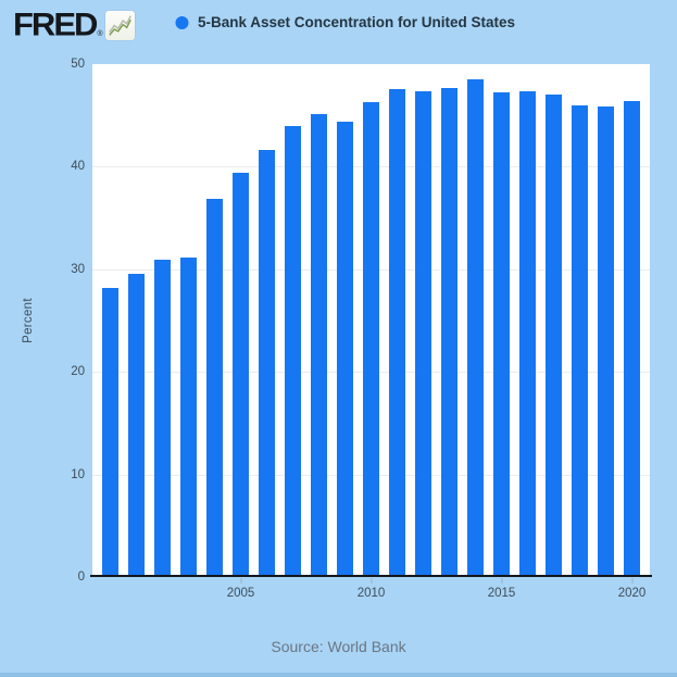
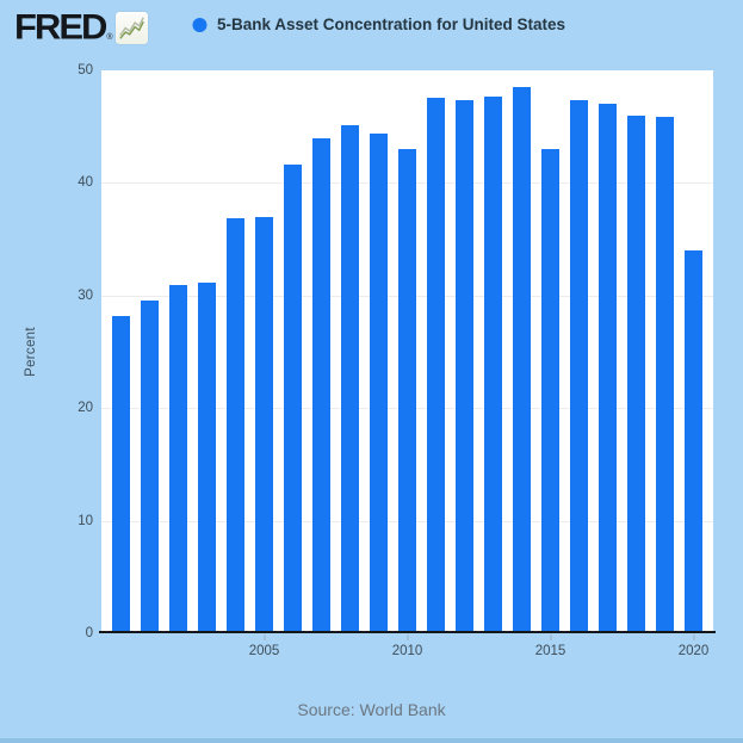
2005: 39 -> 37
2010: 46 -> 43
2015: 47 -> 43
2020: 46 -> 34
